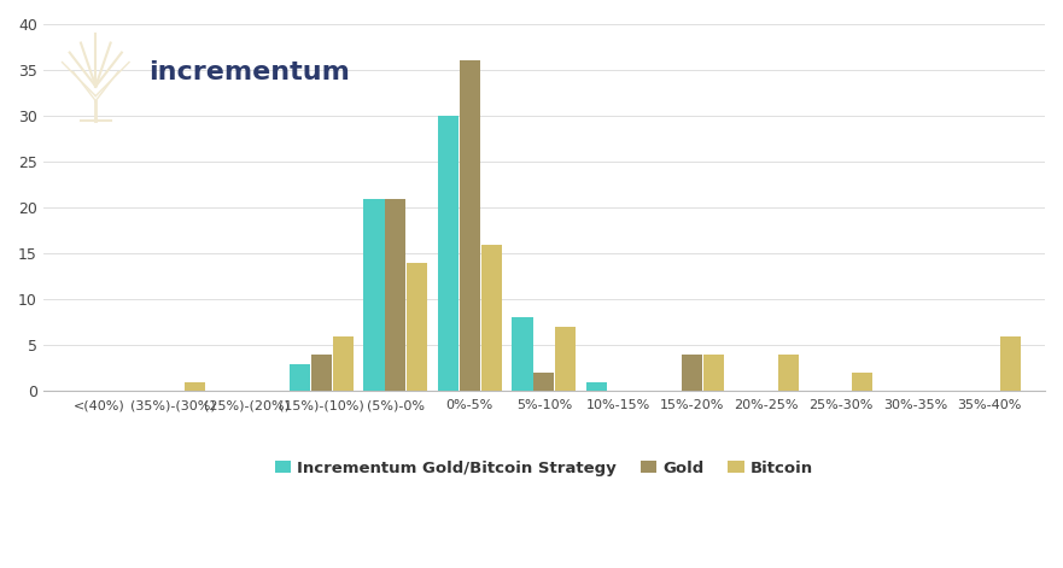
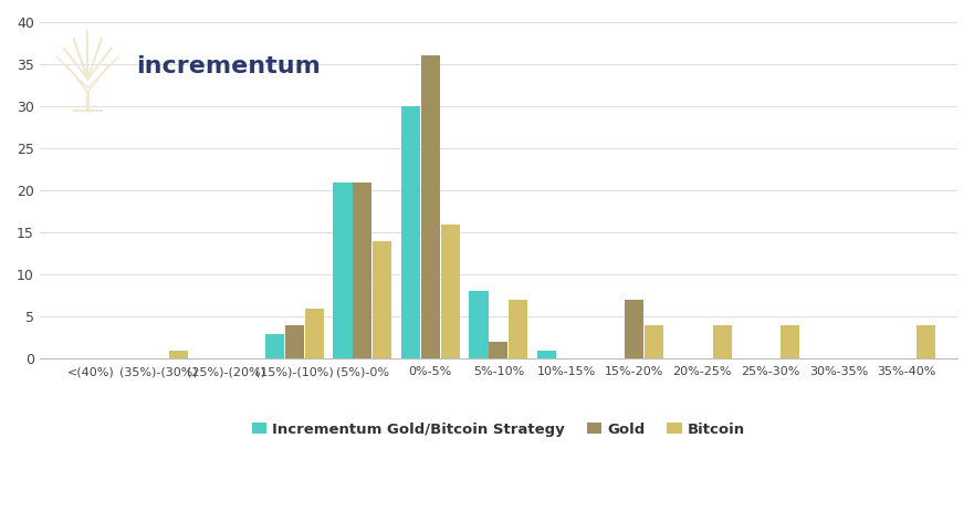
Gold/15%-20%: 4 -> 7
Bitcoin/25%-30%: 2 -> 4
Bitcoin/35%-40%: 6 -> 4
